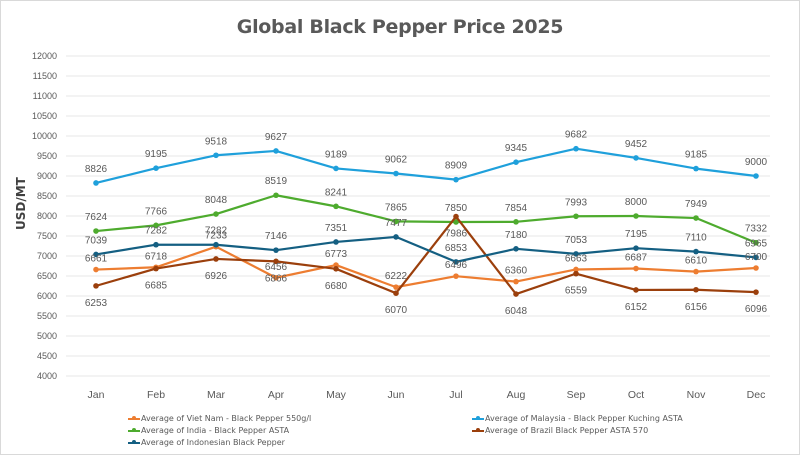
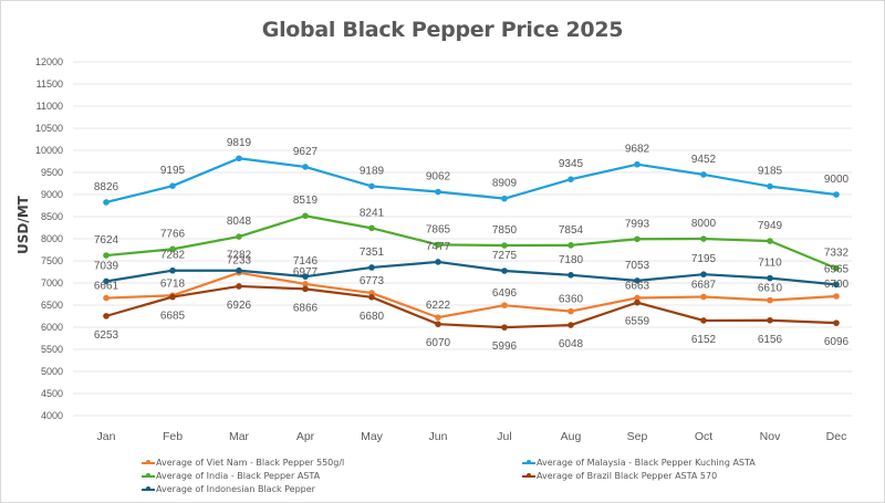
Average of Malaysia - Black Pepper Kuching ASTA/Mar: 9518 -> 9819
Average of Viet Nam - Black Pepper 550g/l/Apr: 6456 -> 6977
Average of Brazil Black Pepper ASTA 570/Jul: 7986 -> 5996
Average of Indonesian Black Pepper/Jul: 6853 -> 7275
